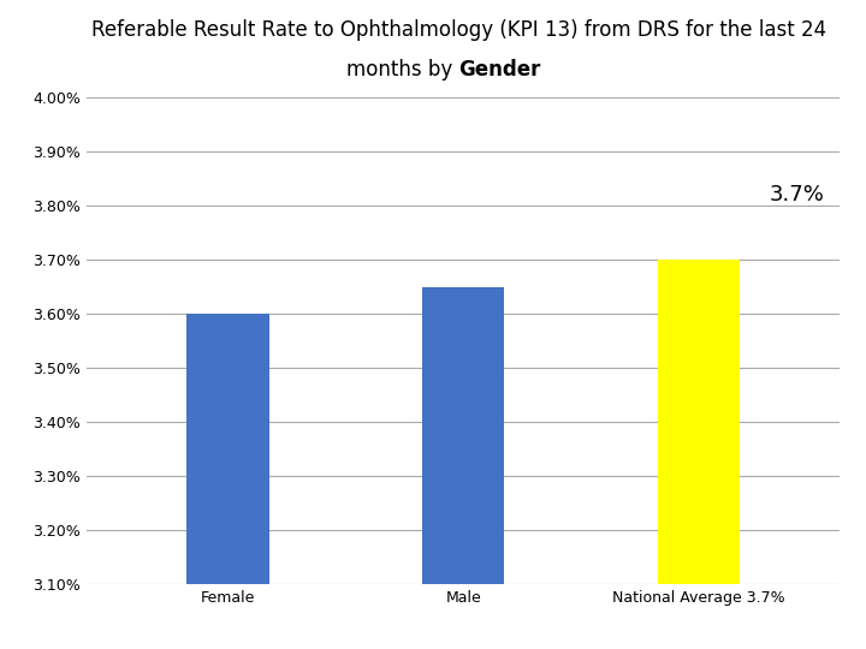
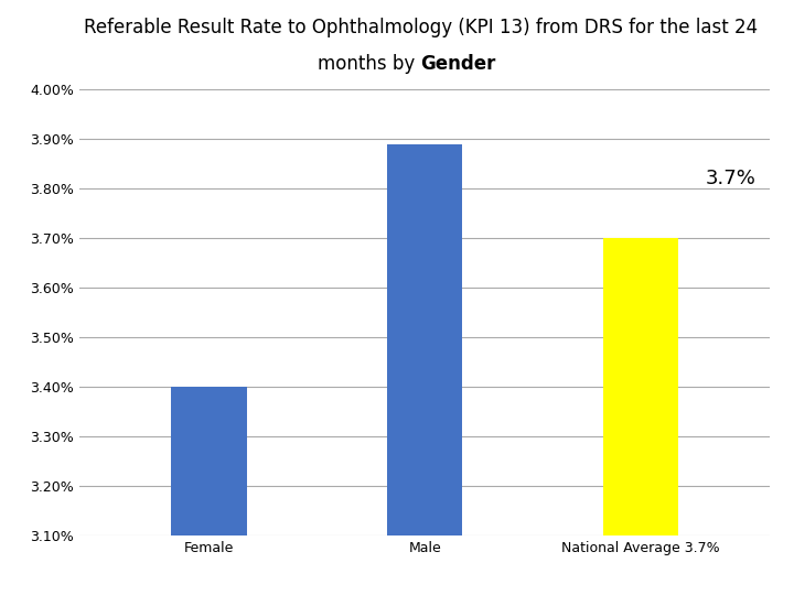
Female: 3.60% -> 3.40%
Male: 3.65% -> 3.89%
